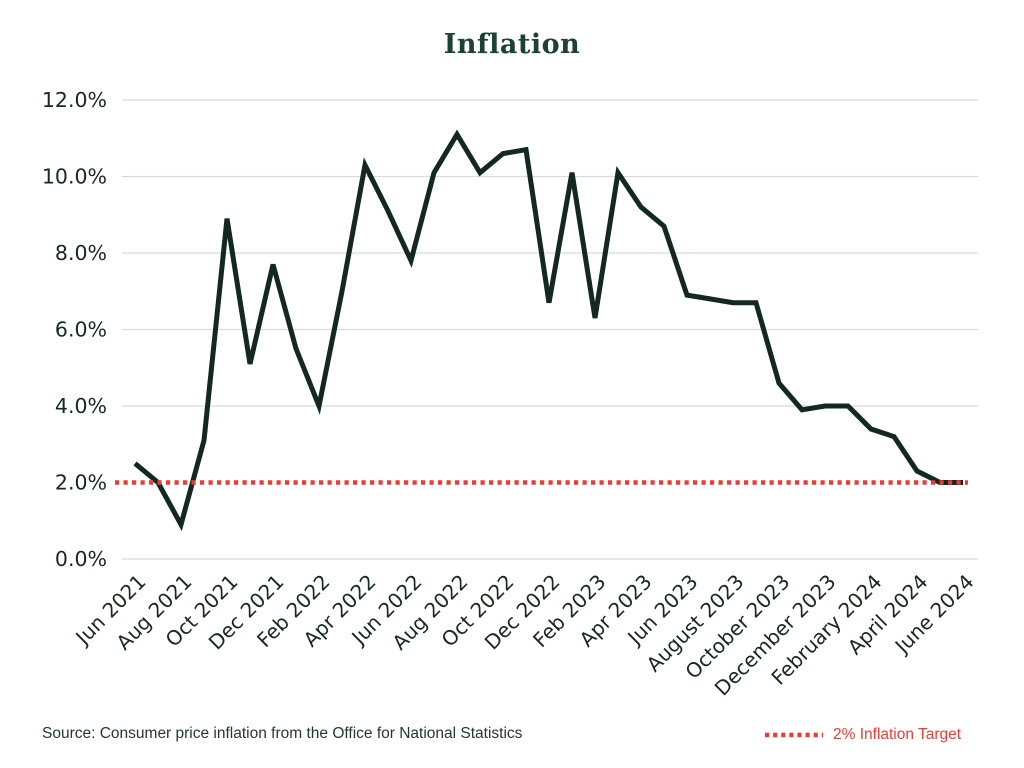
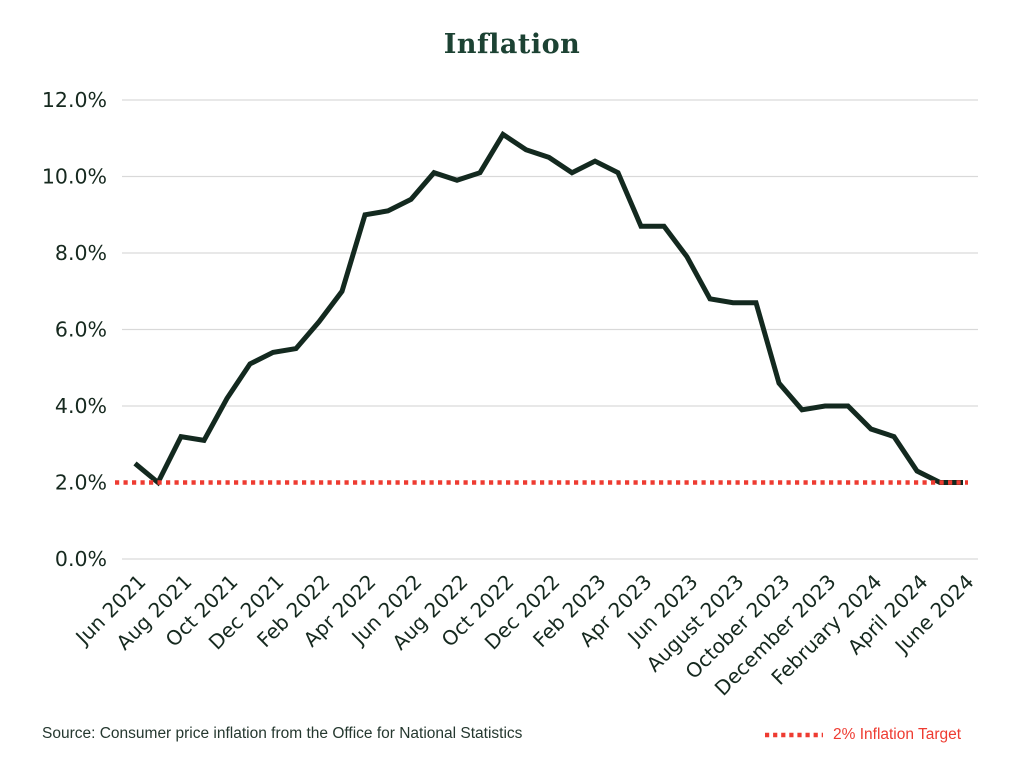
Aug 2021: 0.9% -> 3.2%
Oct 2021: 8.9% -> 4.2%
Dec 2021: 7.7% -> 5.4%
Feb 2022: 4.0% -> 6.2%
Apr 2022: 10.3% -> 9.0%
Jun 2022: 7.8% -> 9.4%
Aug 2022: 11.1% -> 9.9%
Oct 2022: 10.6% -> 11.1%
Dec 2022: 6.7% -> 10.5%
Feb 2023: 6.3% -> 10.4%
Apr 2023: 9.2% -> 8.7%
Jun 2023: 6.9% -> 7.9%
